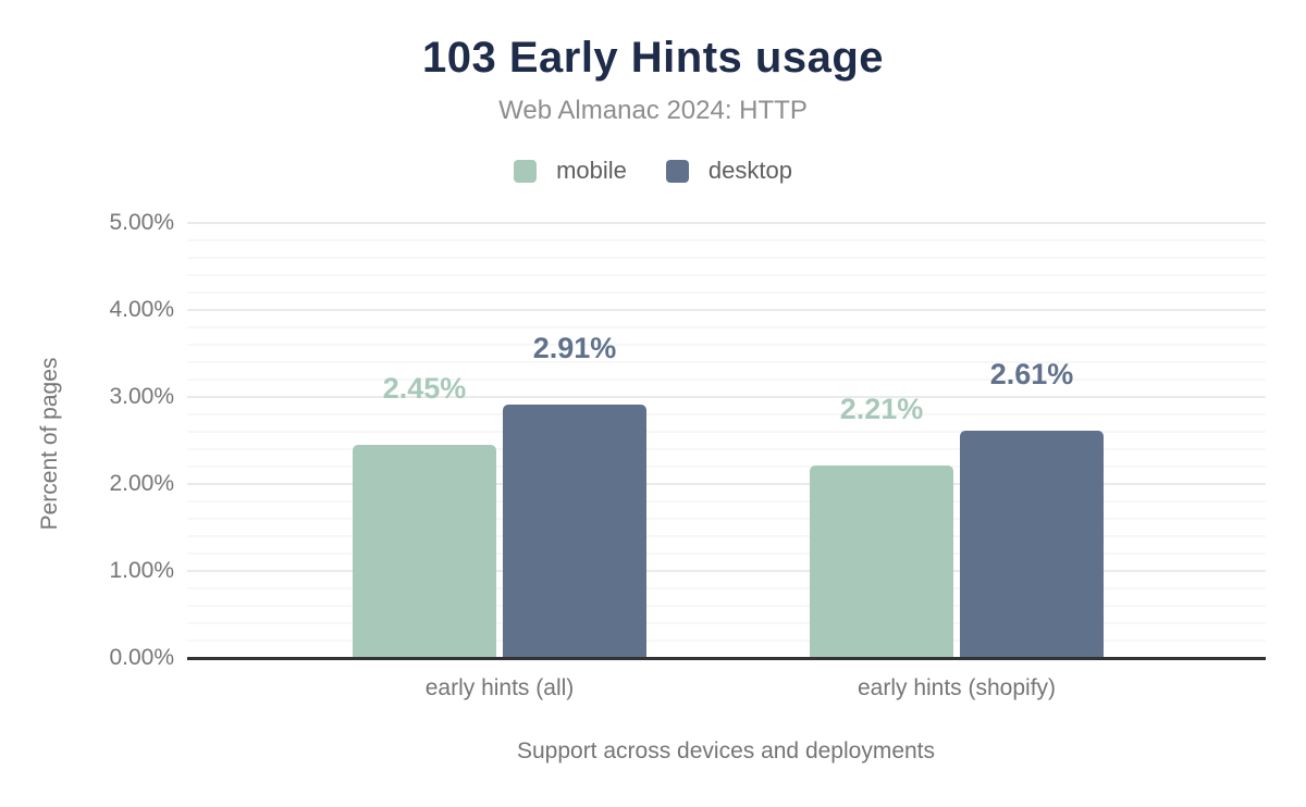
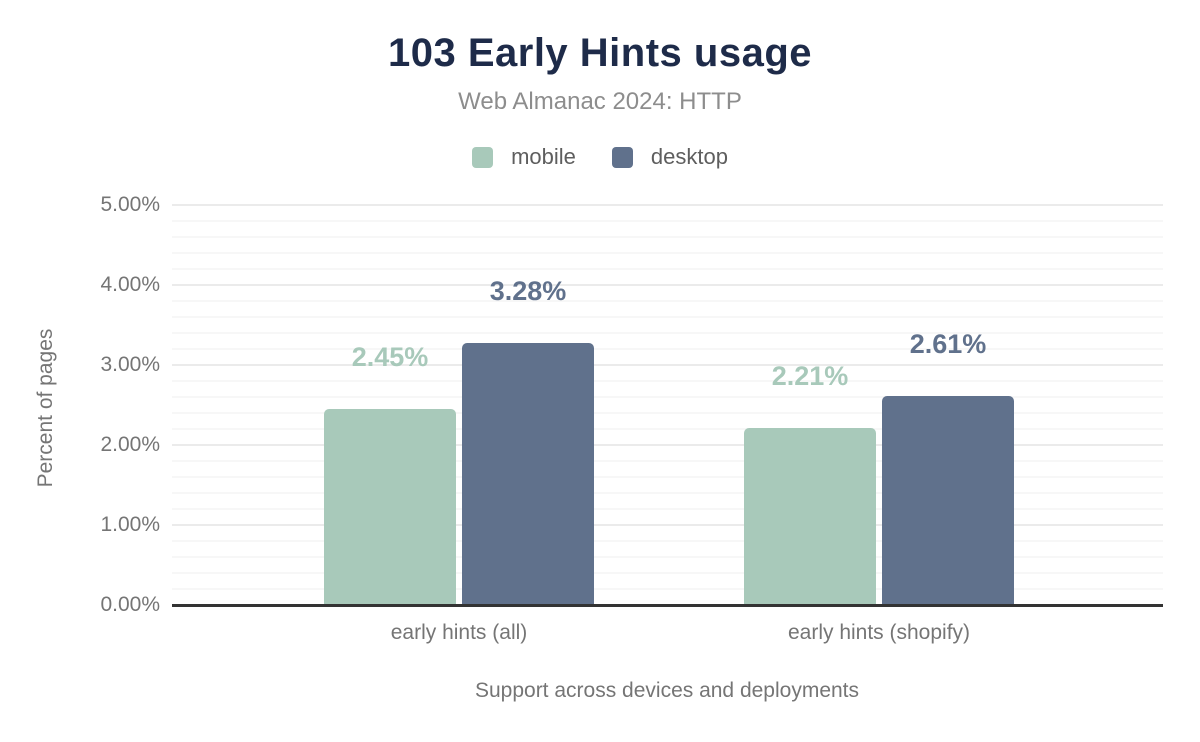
desktop/early hints (all): 2.91% -> 3.28%
